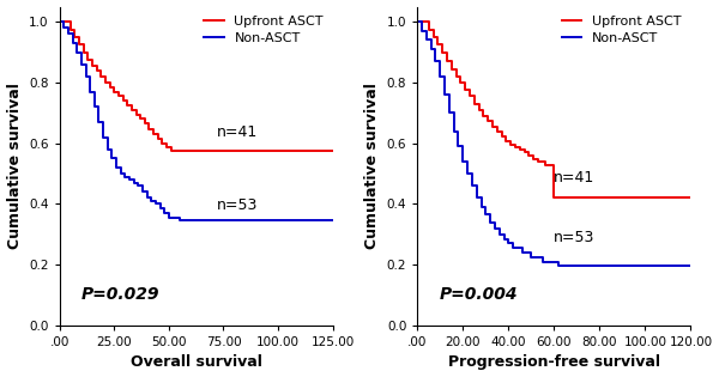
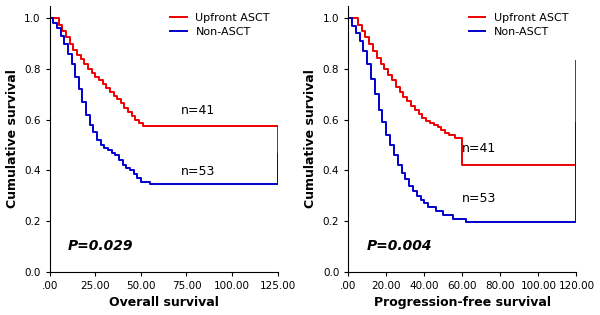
Upfront ASCT/125.00: 0.575 -> 0.370
Non-ASCT/125.00: 0.345 -> 0.465
Upfront ASCT/120.00: 0.420 -> 0.830
Non-ASCT/120.00: 0.195 -> 0.585
